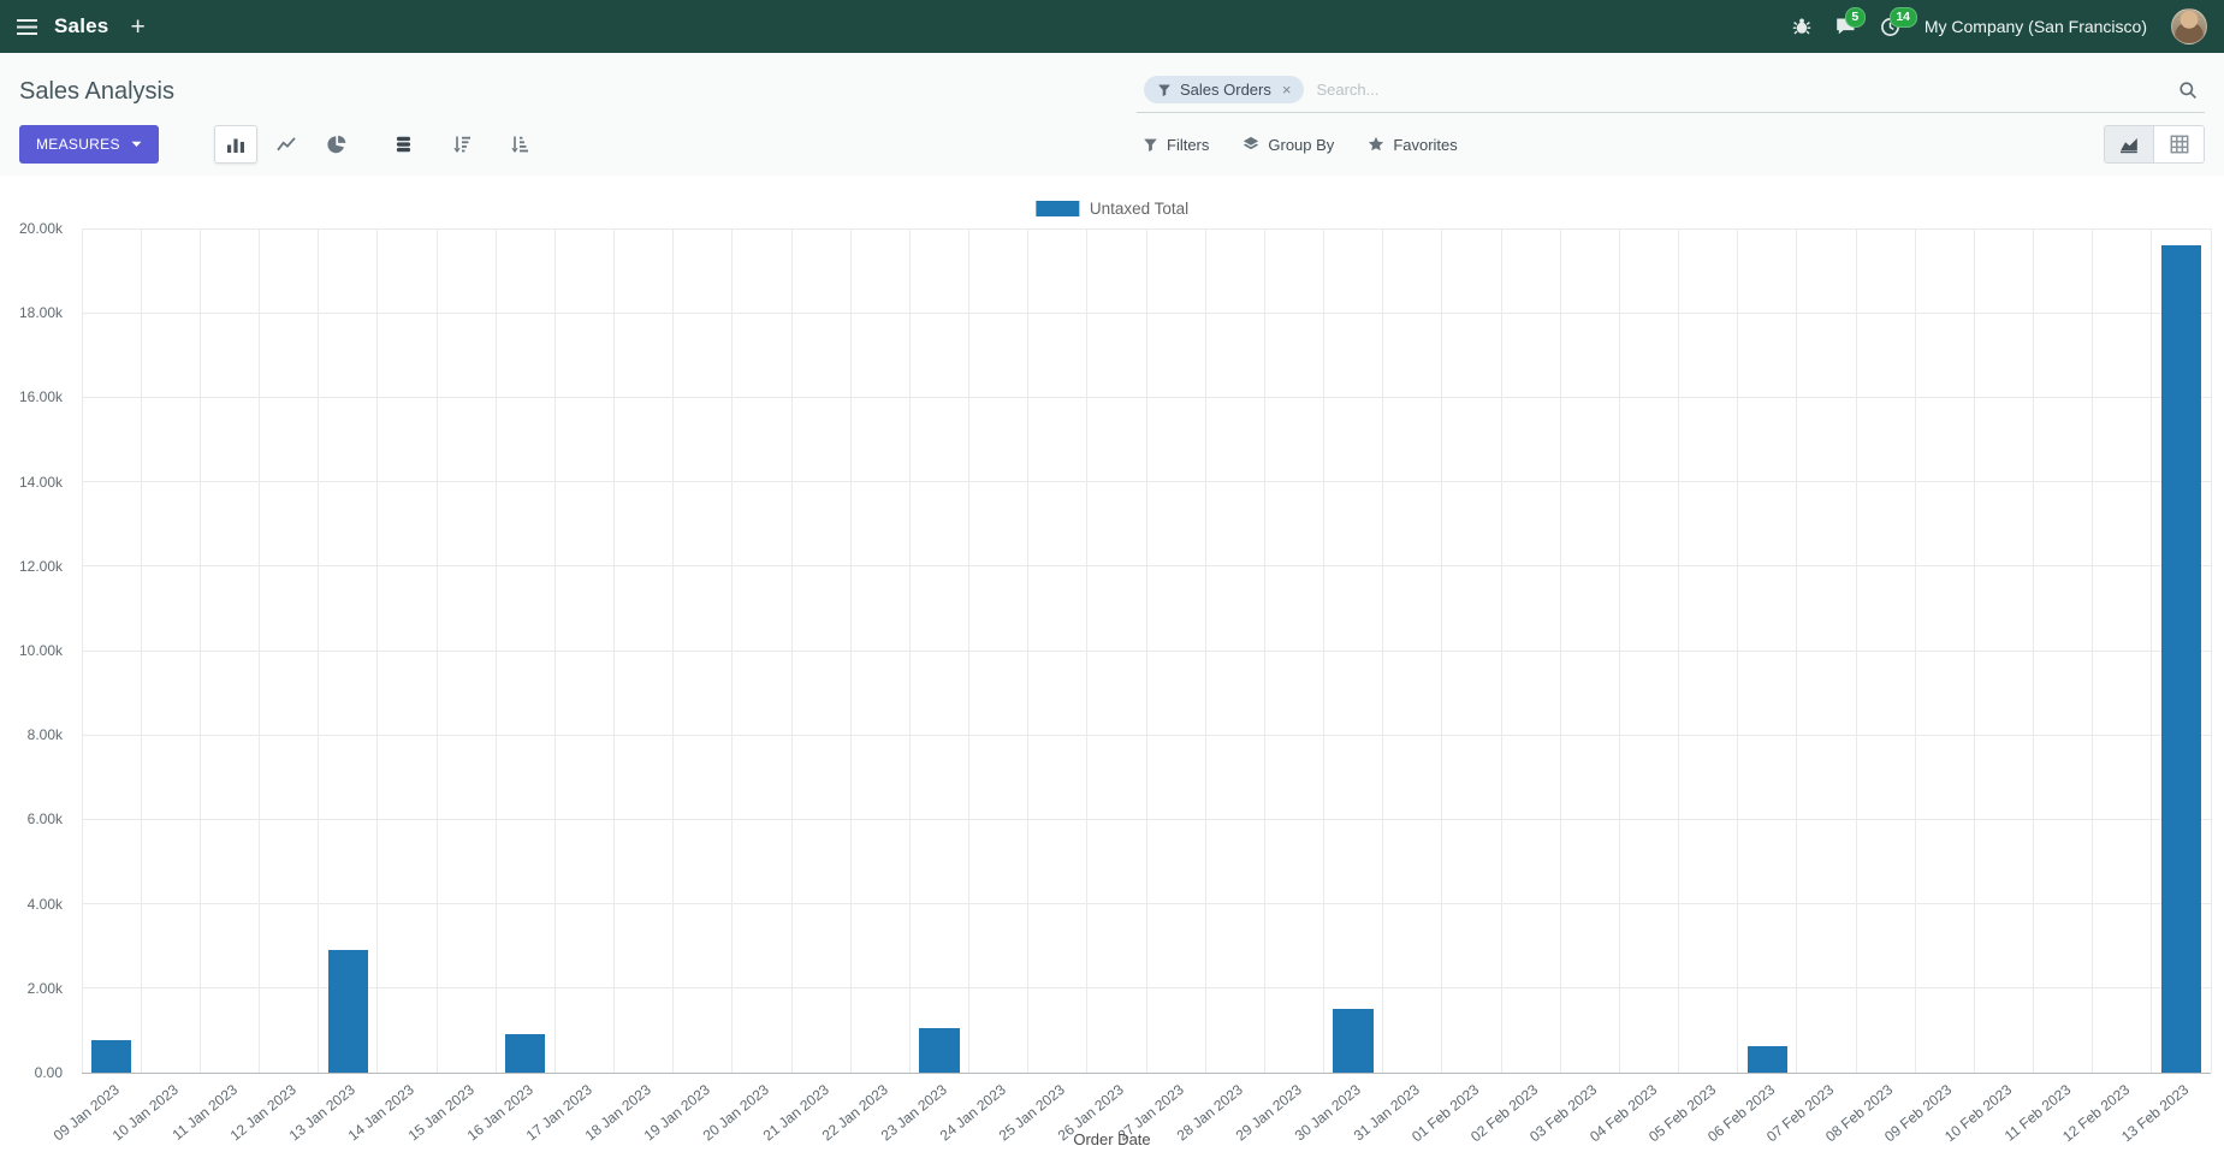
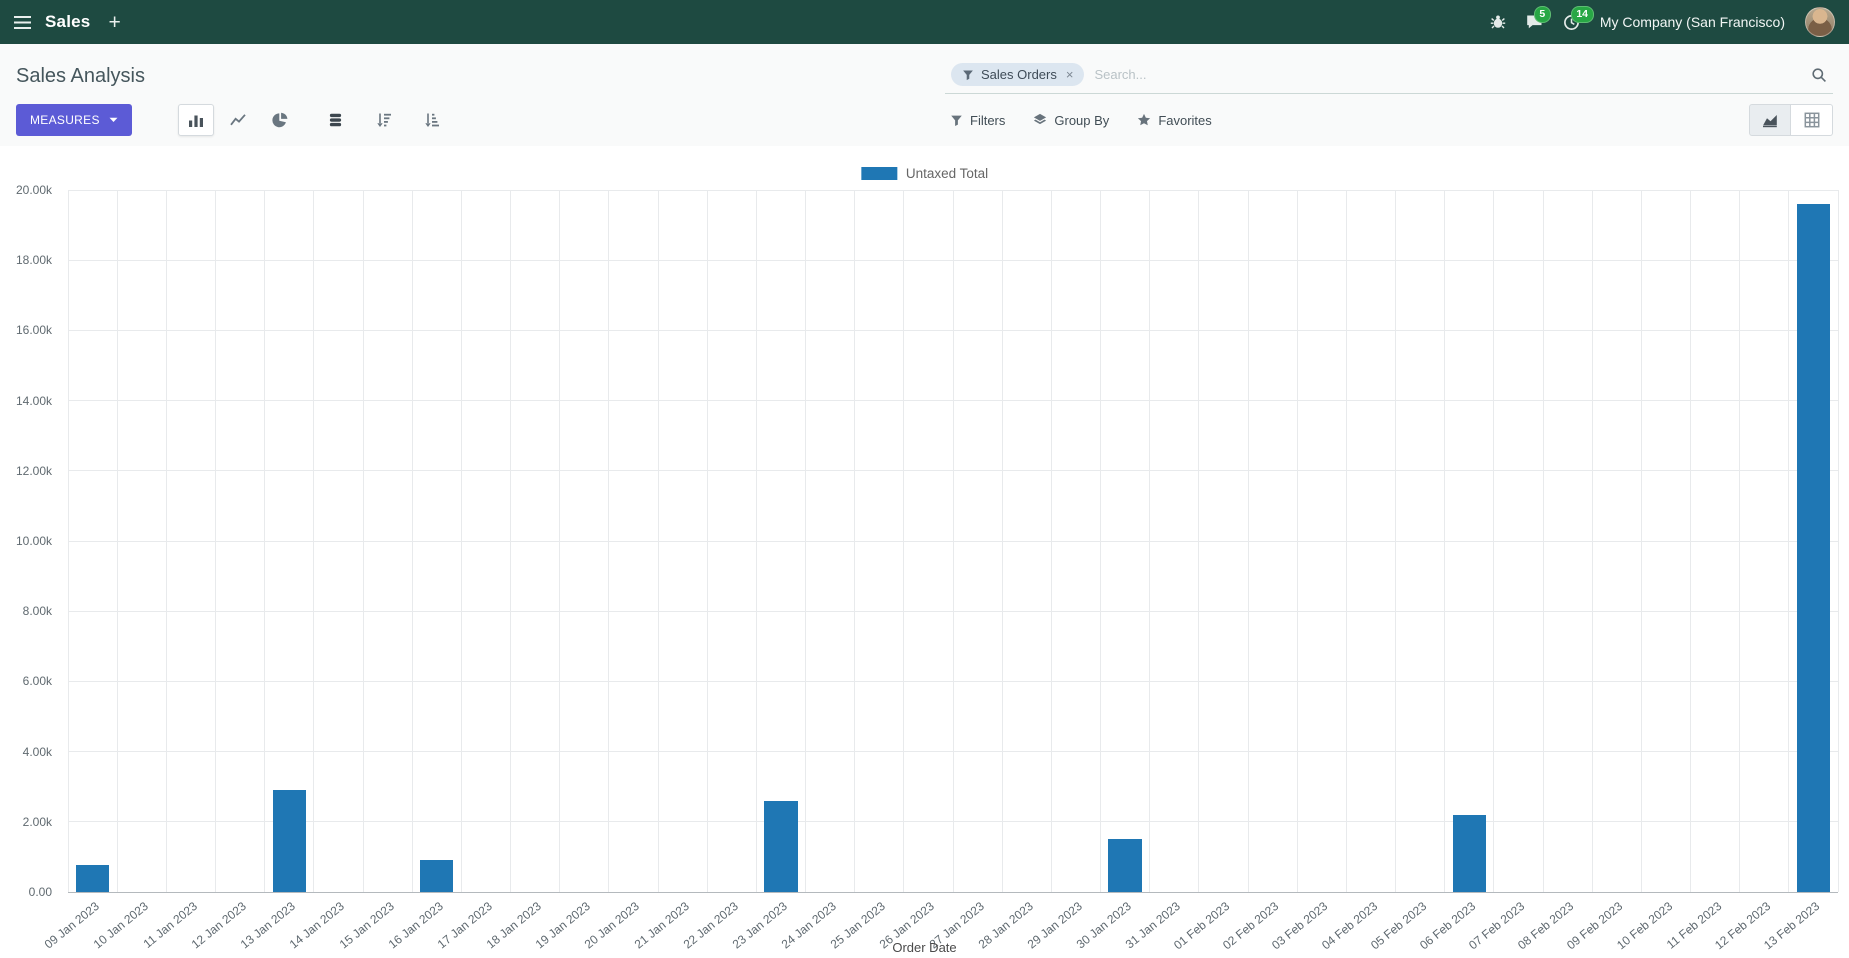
23 Jan 2023: 1.0k -> 2.6k
06 Feb 2023: 0.6k -> 2.2k
